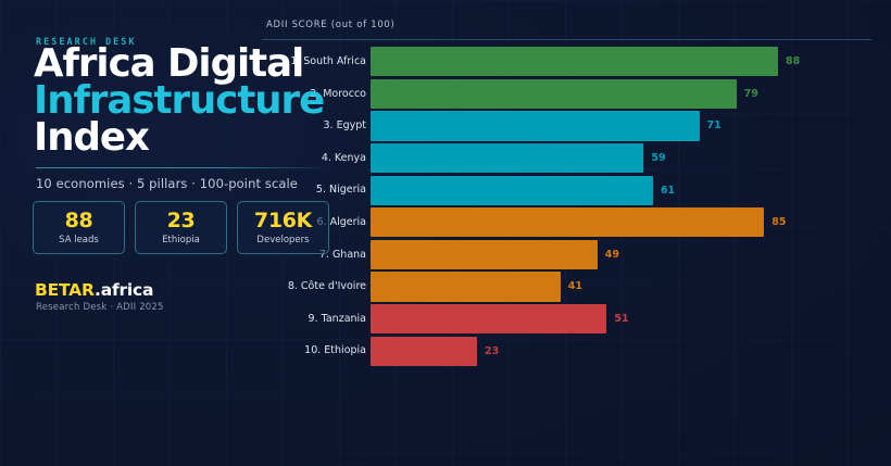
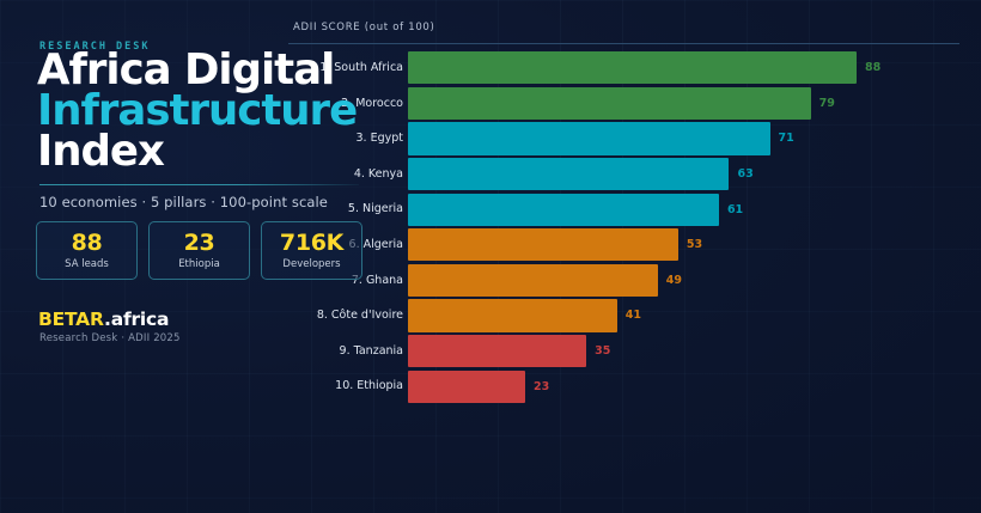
4. Kenya: 59 -> 63
6. Algeria: 85 -> 53
9. Tanzania: 51 -> 35
